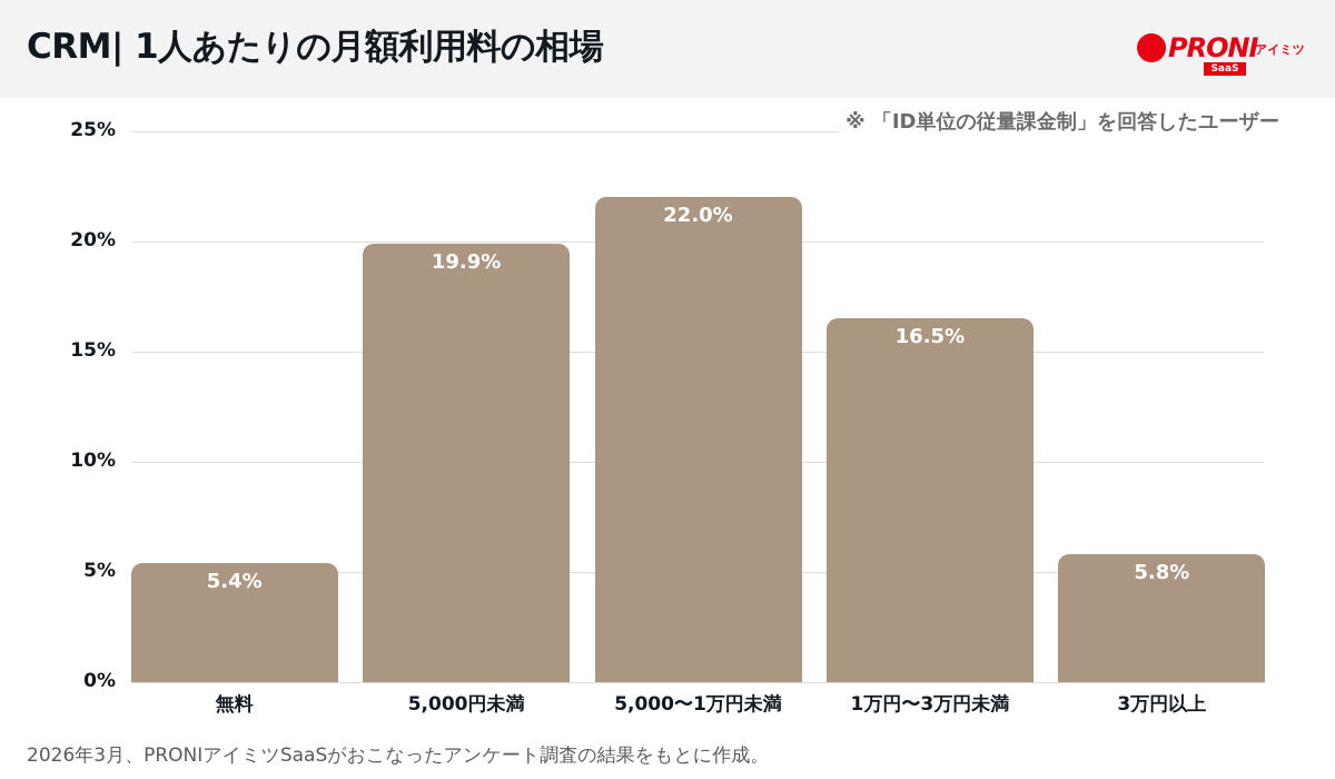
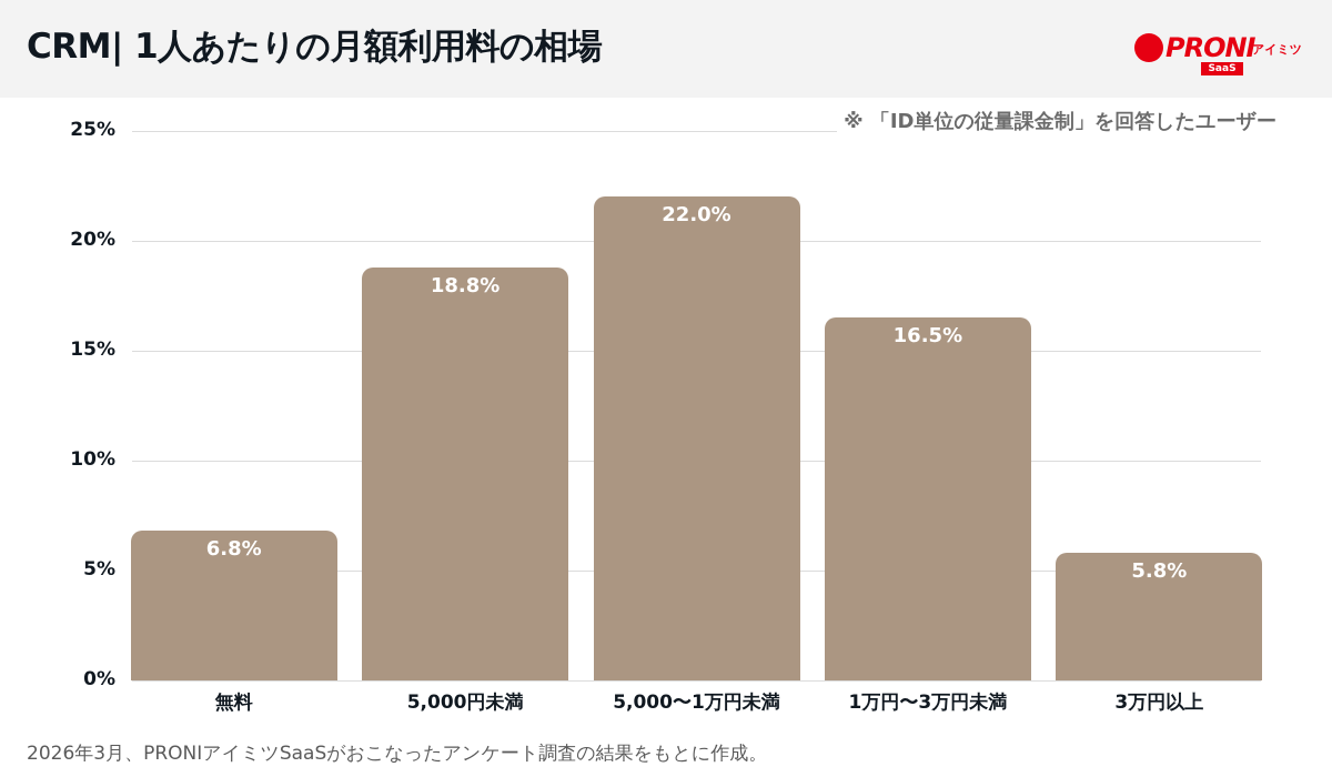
無料: 5.4% -> 6.8%
5,000円未満: 19.9% -> 18.8%
